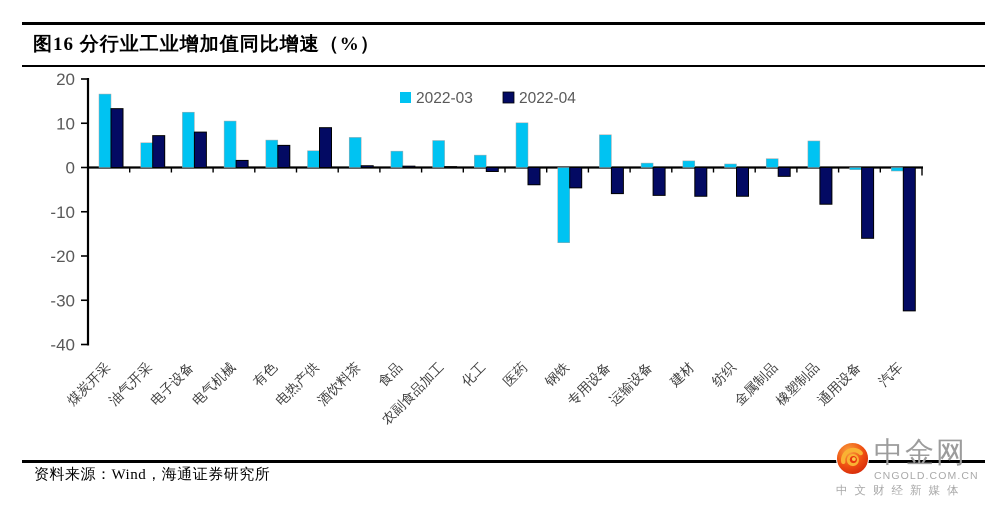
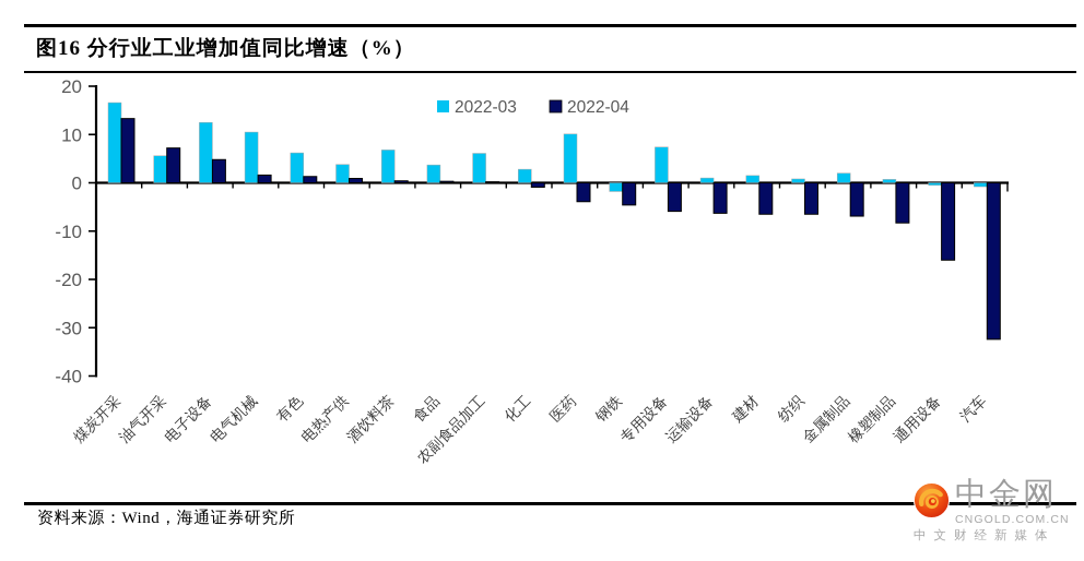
2022-04/电子设备: 8 -> 5
2022-04/有色: 5 -> 1
2022-04/电热产供: 9 -> 1
2022-03/钢铁: -17 -> -2
2022-04/金属制品: -2 -> -7
2022-03/橡塑制品: 6 -> 1
